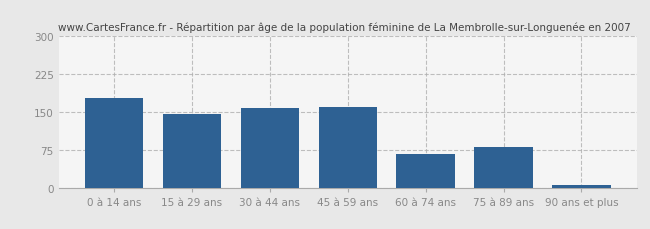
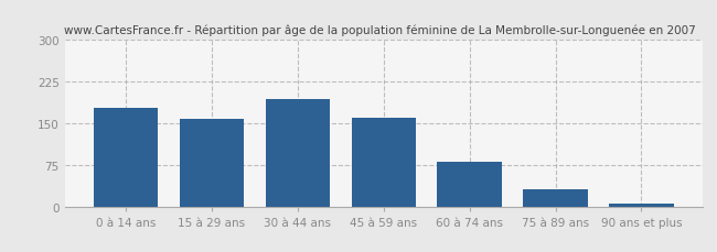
15 à 29 ans: 146 -> 158
30 à 44 ans: 158 -> 193
60 à 74 ans: 66 -> 80
75 à 89 ans: 80 -> 30
